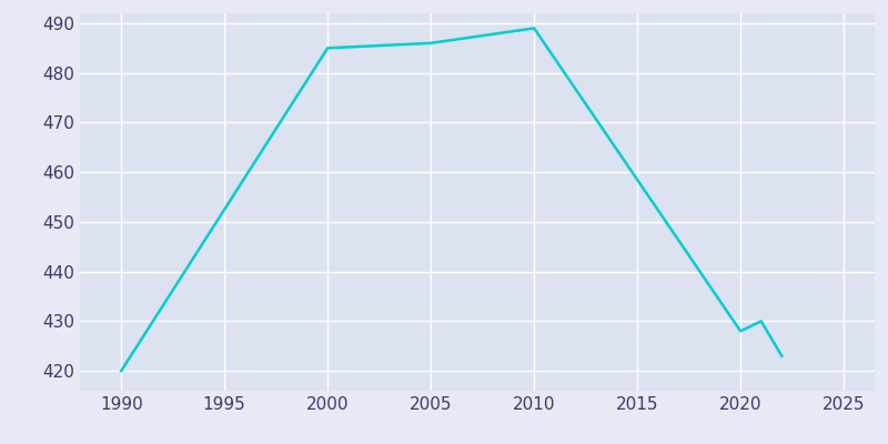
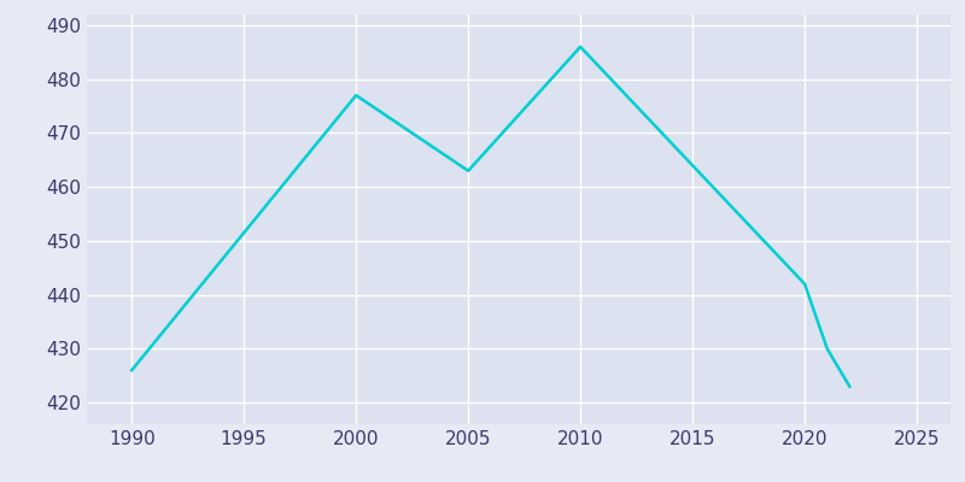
1990: 420 -> 426
2000: 485 -> 477
2005: 486 -> 463
2010: 489 -> 486
2020: 428 -> 442
